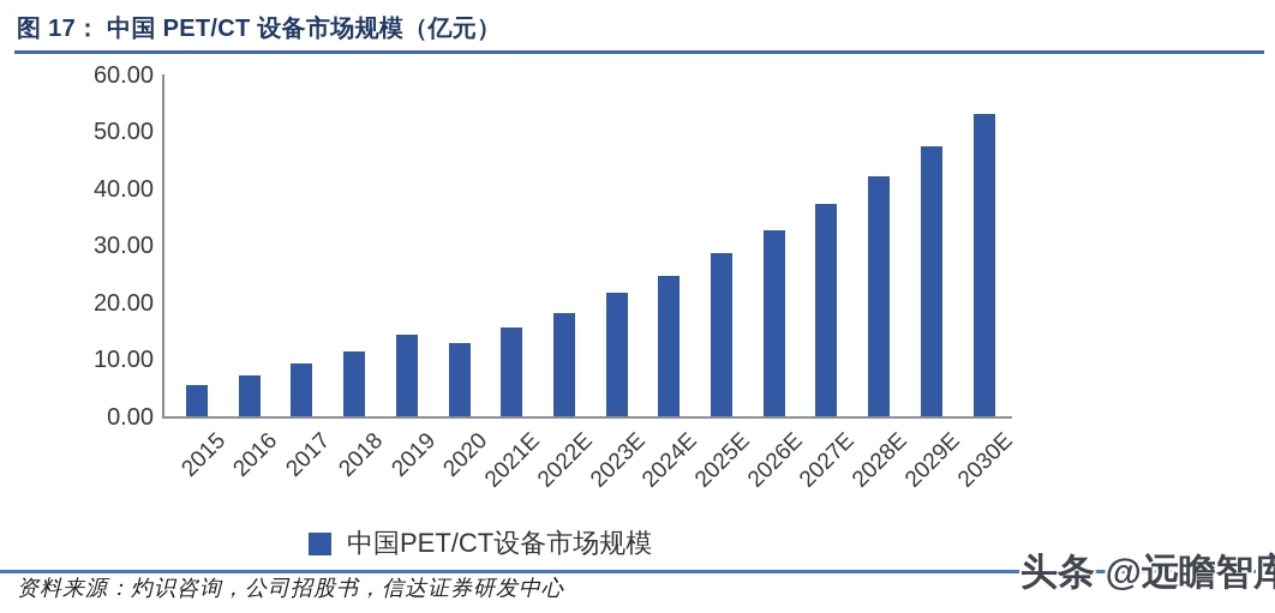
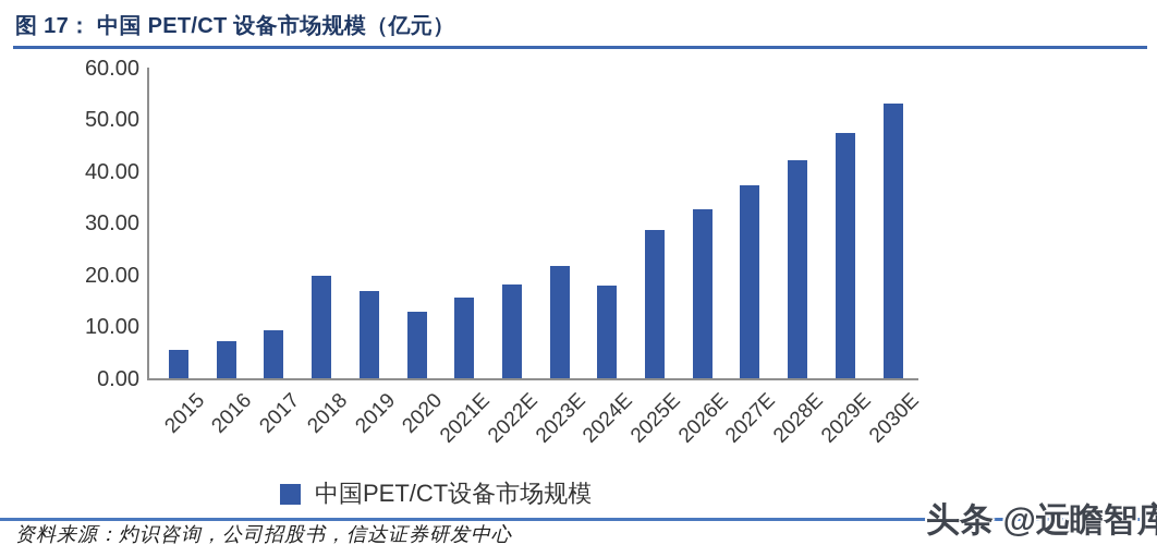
2018: 11 -> 20
2019: 14 -> 17
2024E: 25 -> 18
